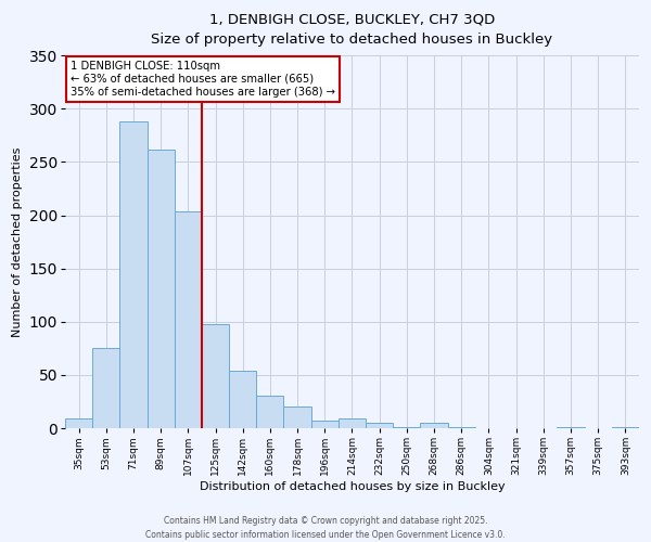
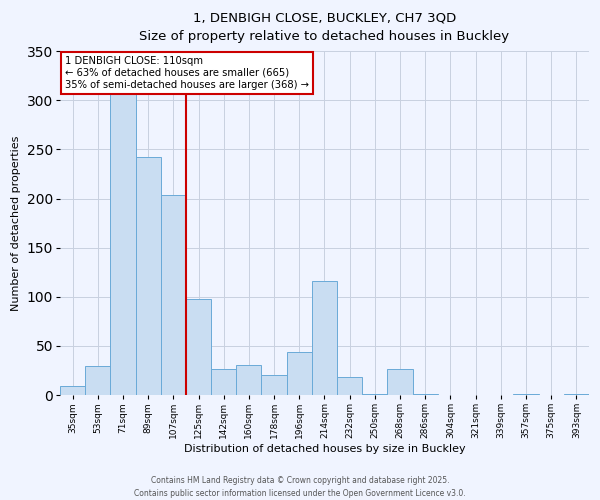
53sqm: 75 -> 30
71sqm: 288 -> 306
89sqm: 262 -> 242
142sqm: 54 -> 26
196sqm: 7 -> 44
214sqm: 9 -> 116
232sqm: 5 -> 18
268sqm: 5 -> 26
